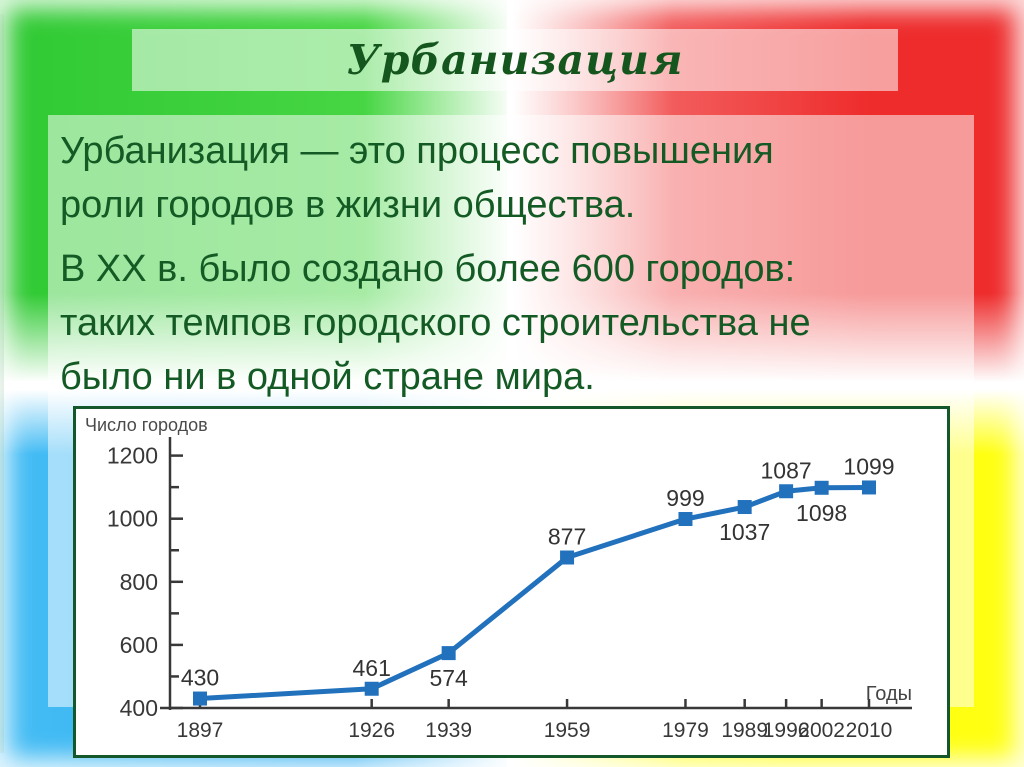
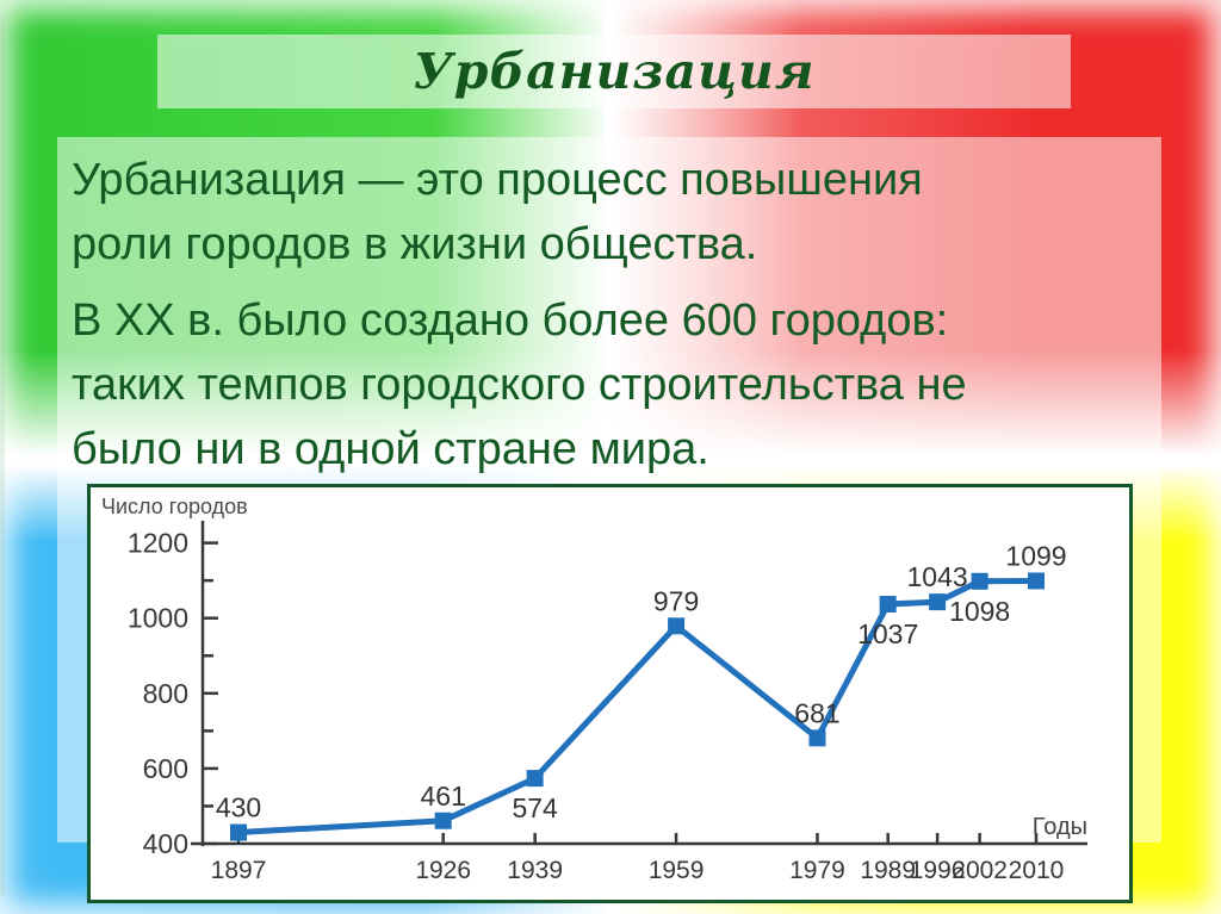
1959: 877 -> 979
1979: 999 -> 681
1996: 1087 -> 1043
